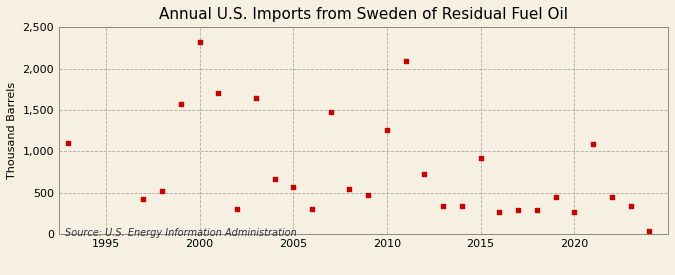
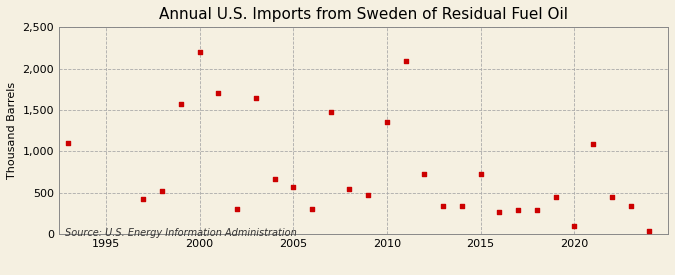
2000: 2,320 -> 2,200
2010: 1,260 -> 1,350
2015: 920 -> 720
2020: 260 -> 100
